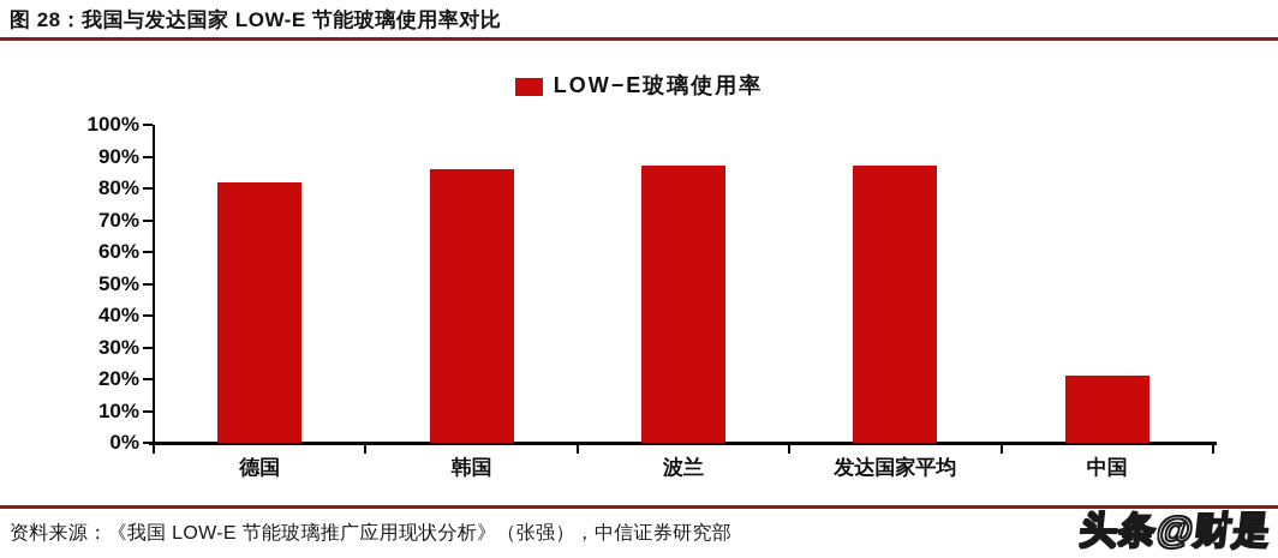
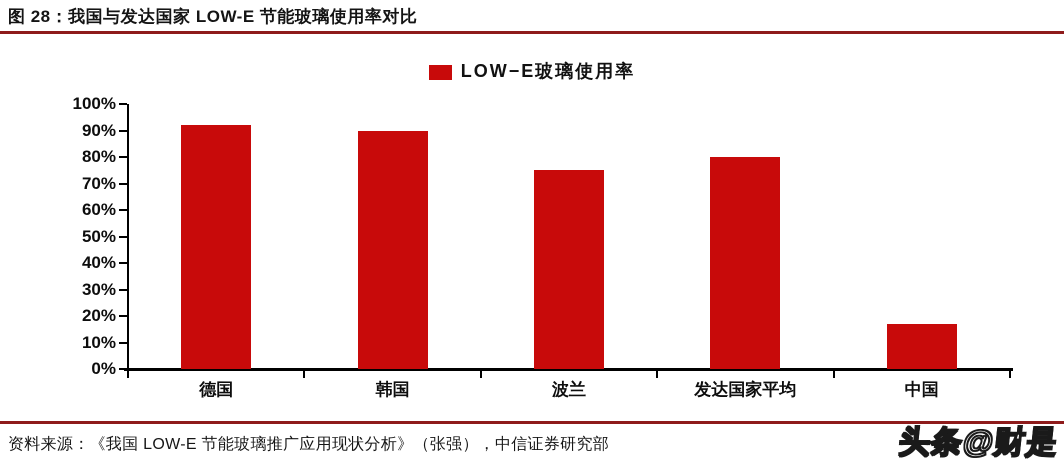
德国: 82% -> 92%
韩国: 86% -> 90%
波兰: 87% -> 75%
发达国家平均: 87% -> 80%
中国: 21% -> 17%
